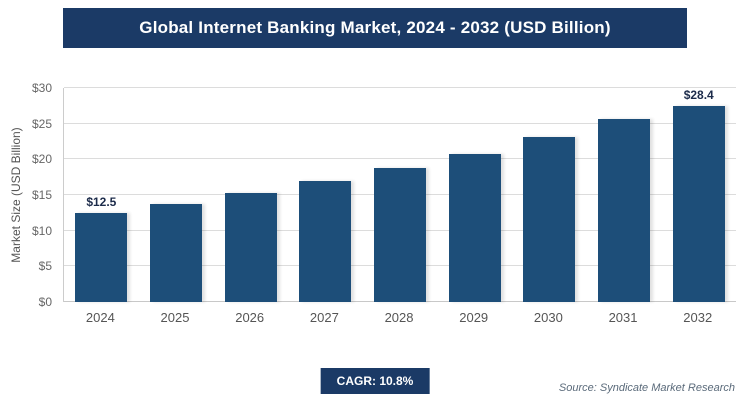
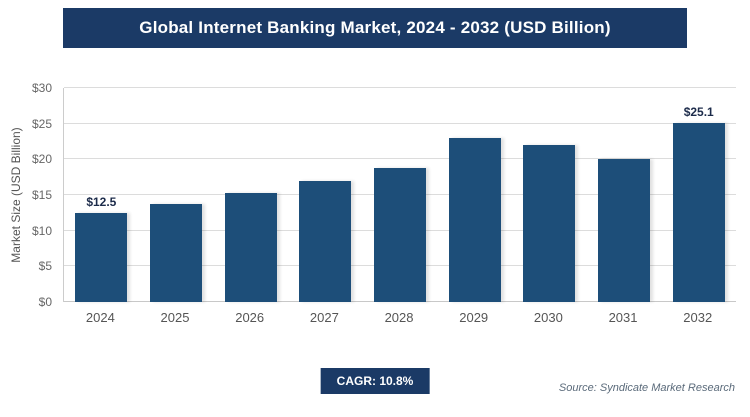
2029: $21 -> $23
2030: $23 -> $22
2031: $26 -> $20
2032: $28.4 -> $25.1
